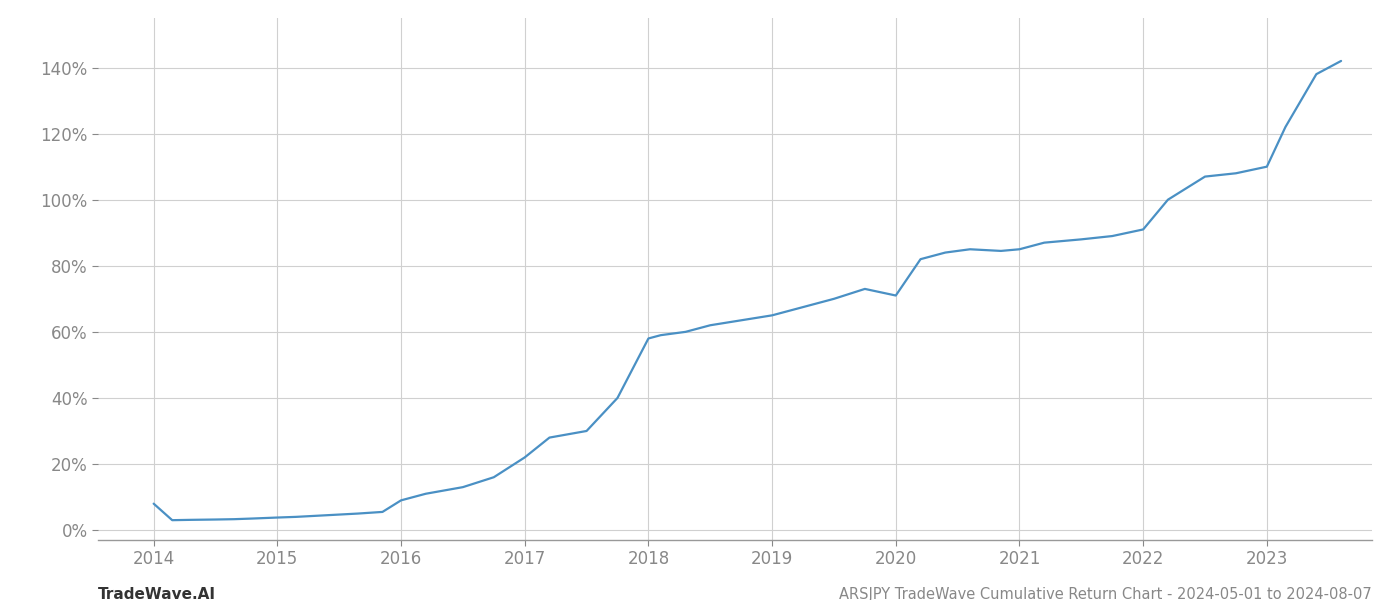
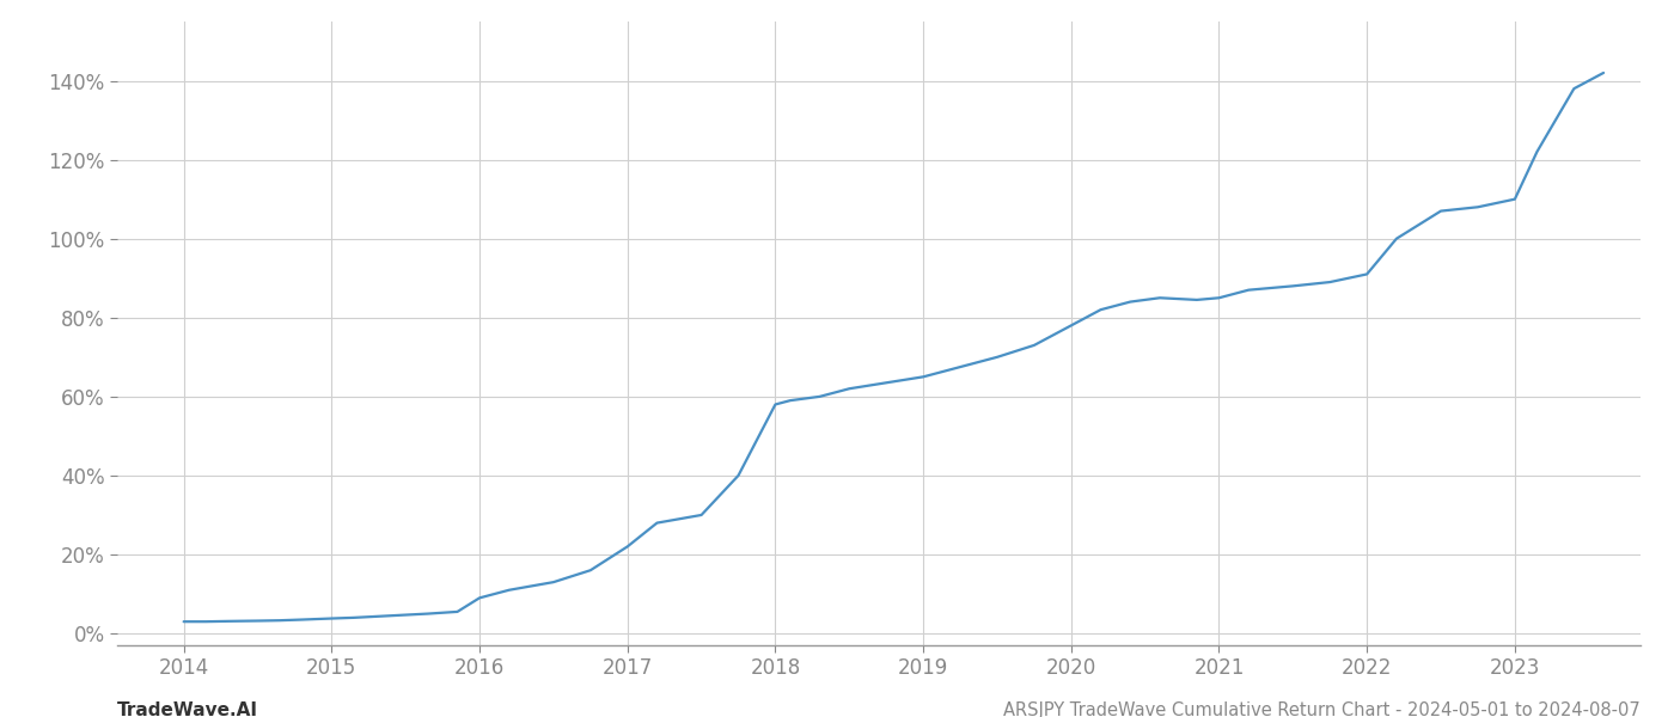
2014: 8.0% -> 3.0%
2020: 71.0% -> 78.0%
